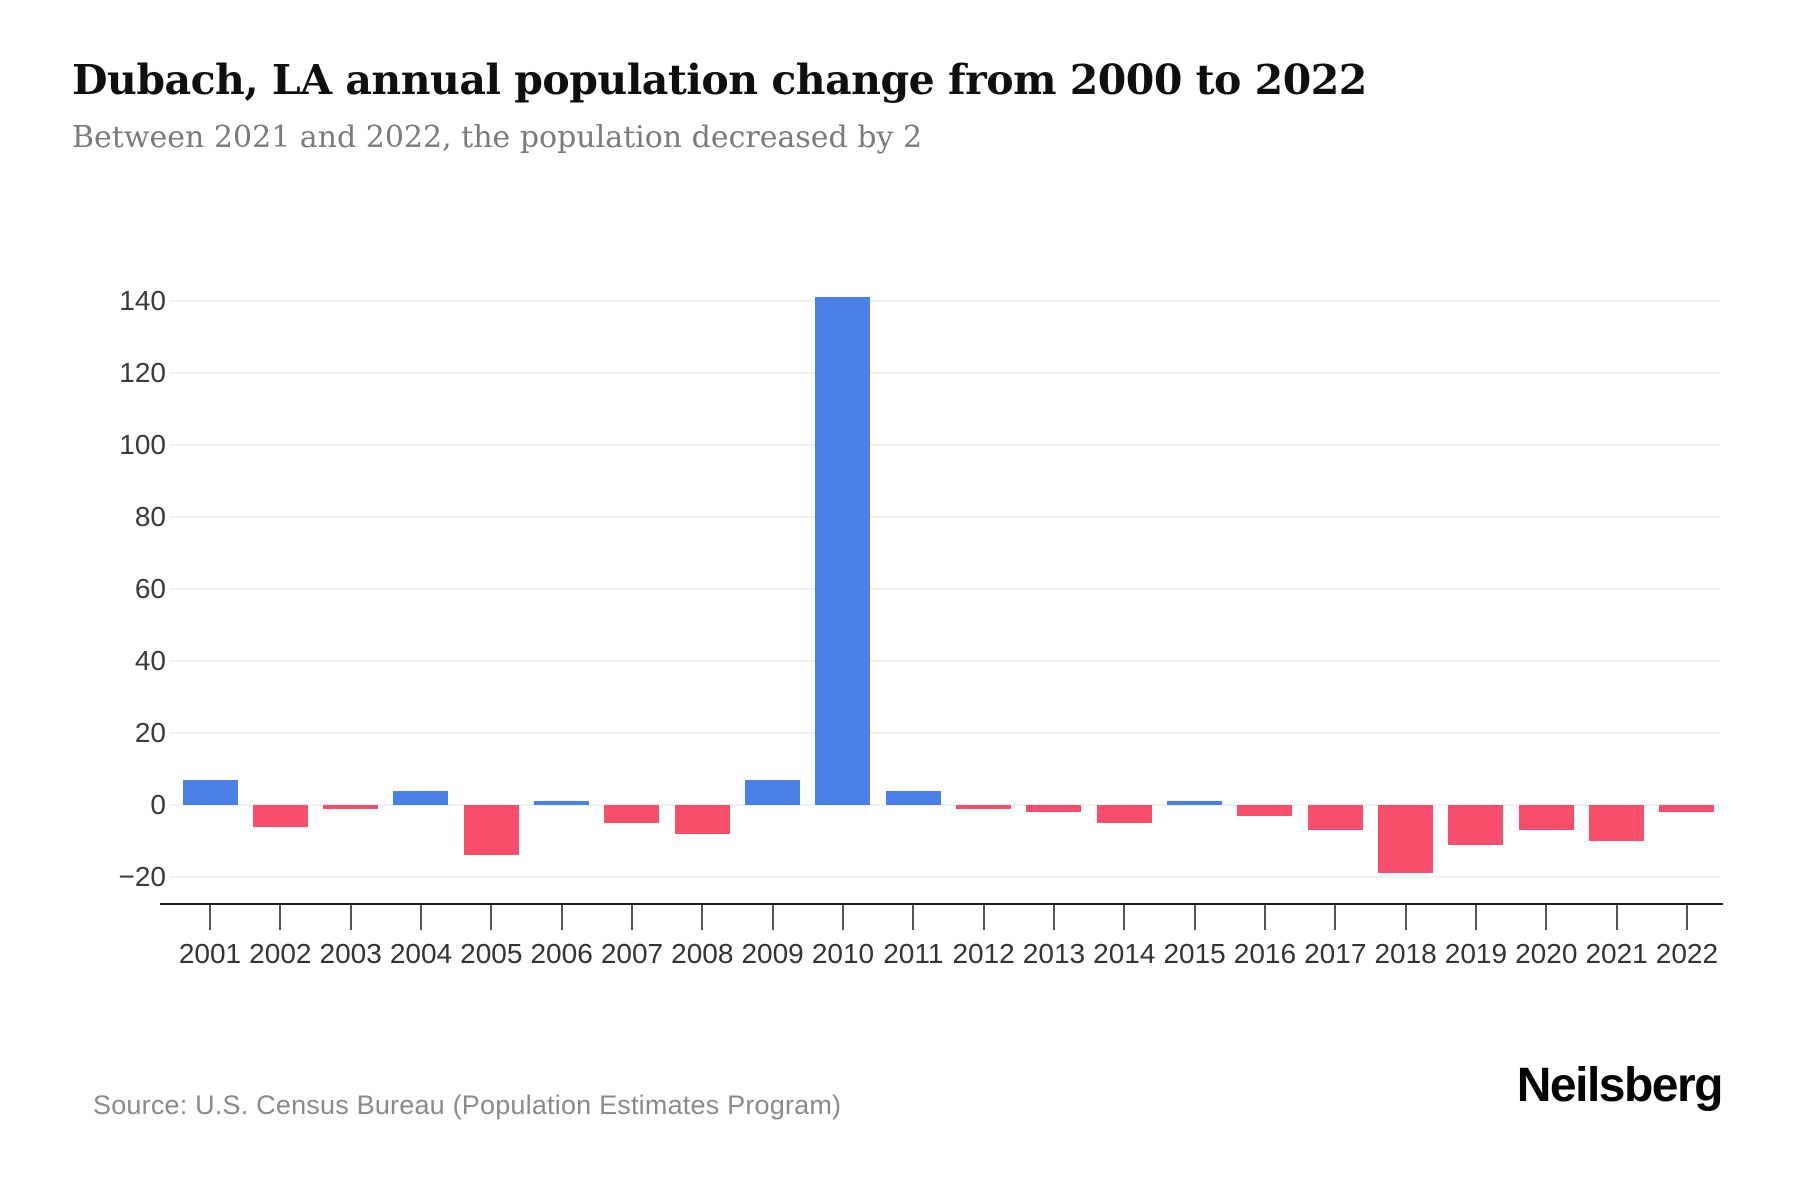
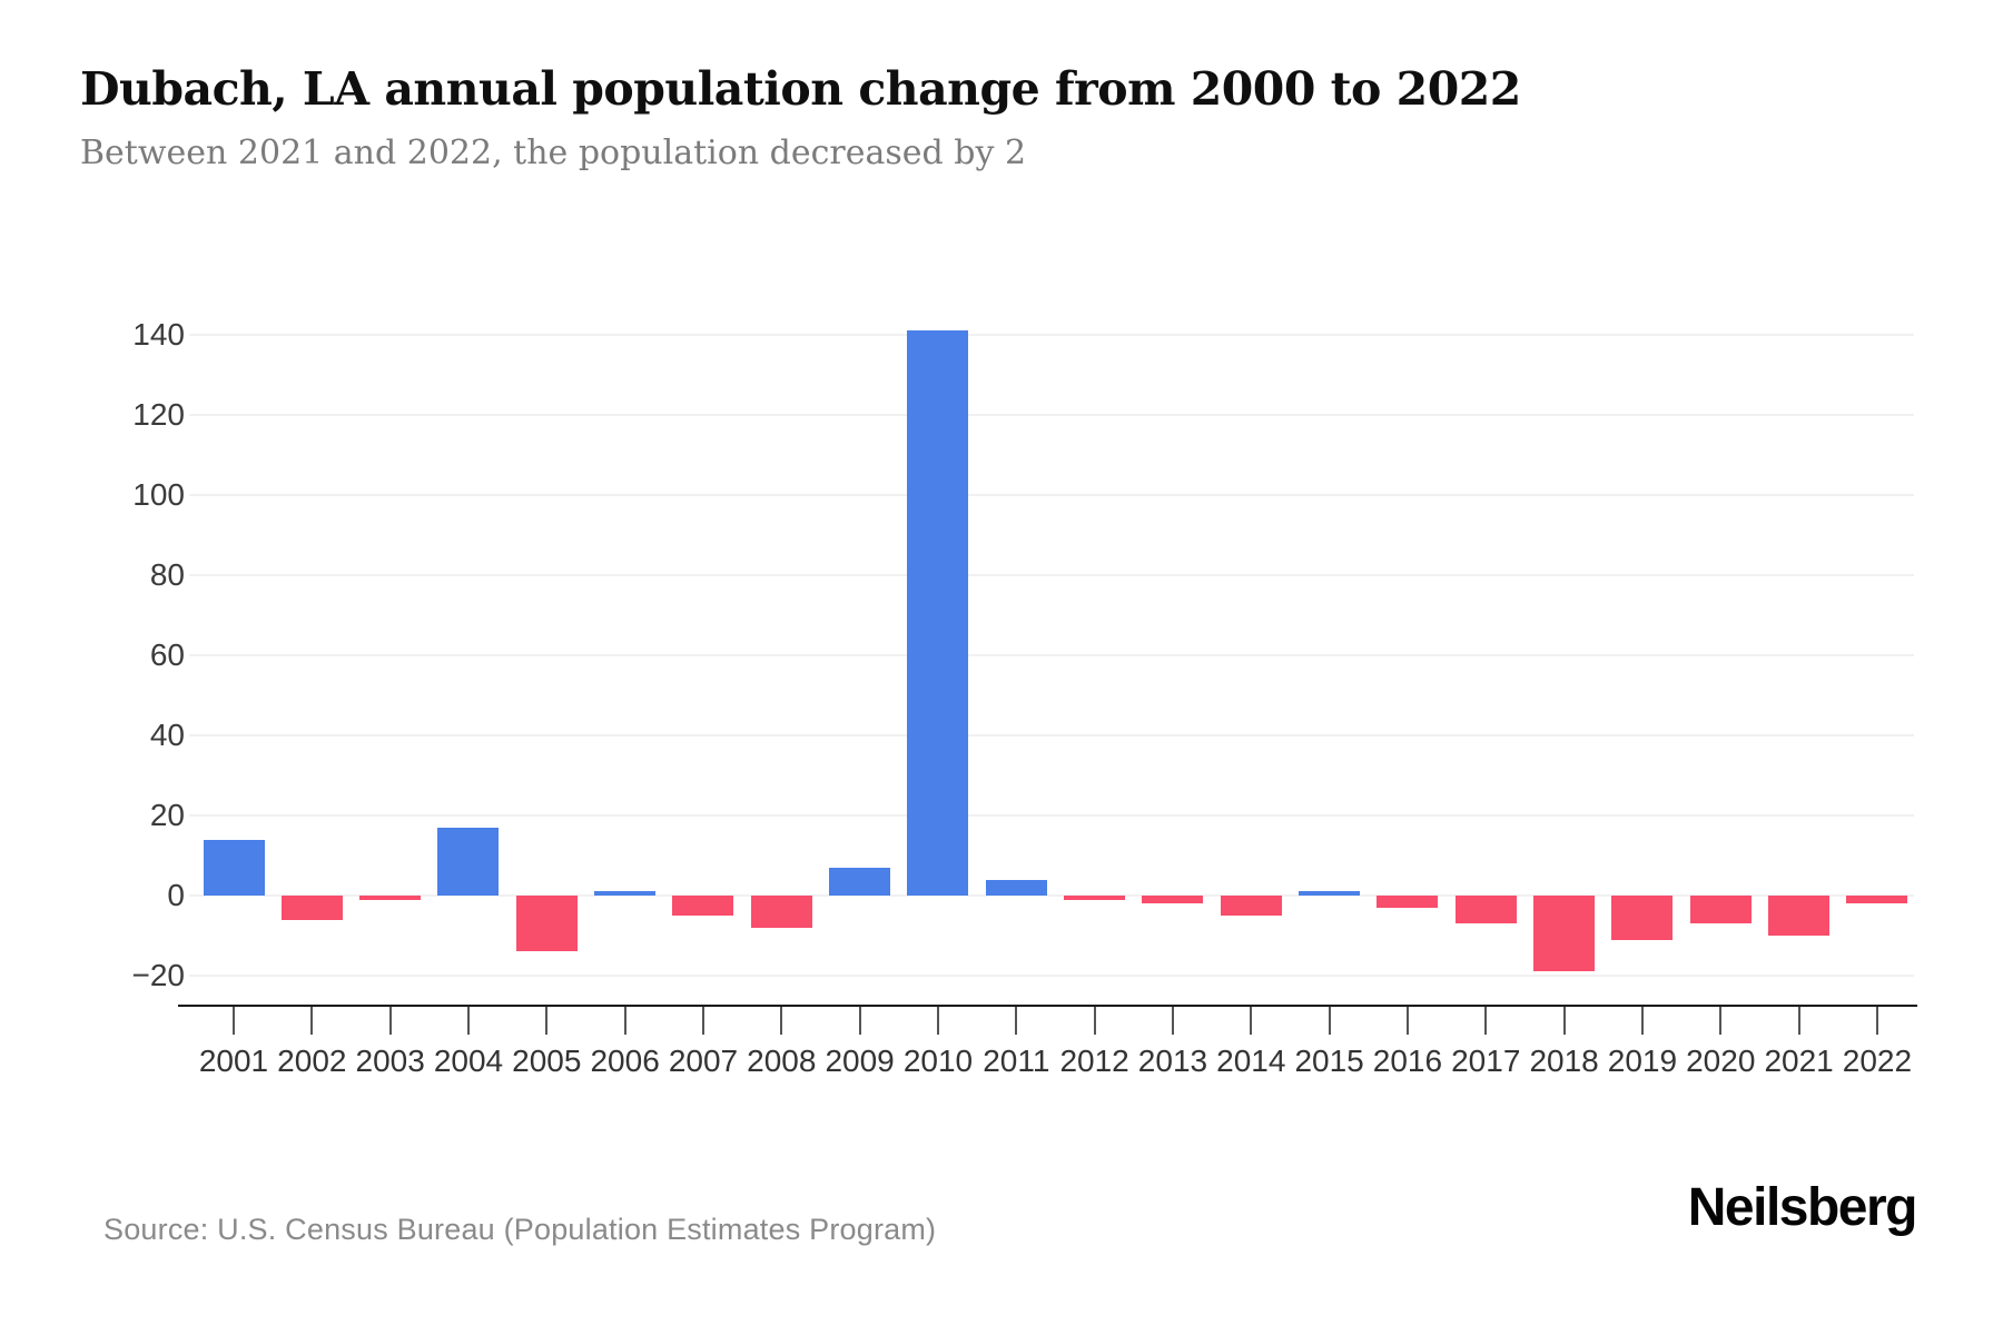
2001: 7 -> 14
2004: 4 -> 17
